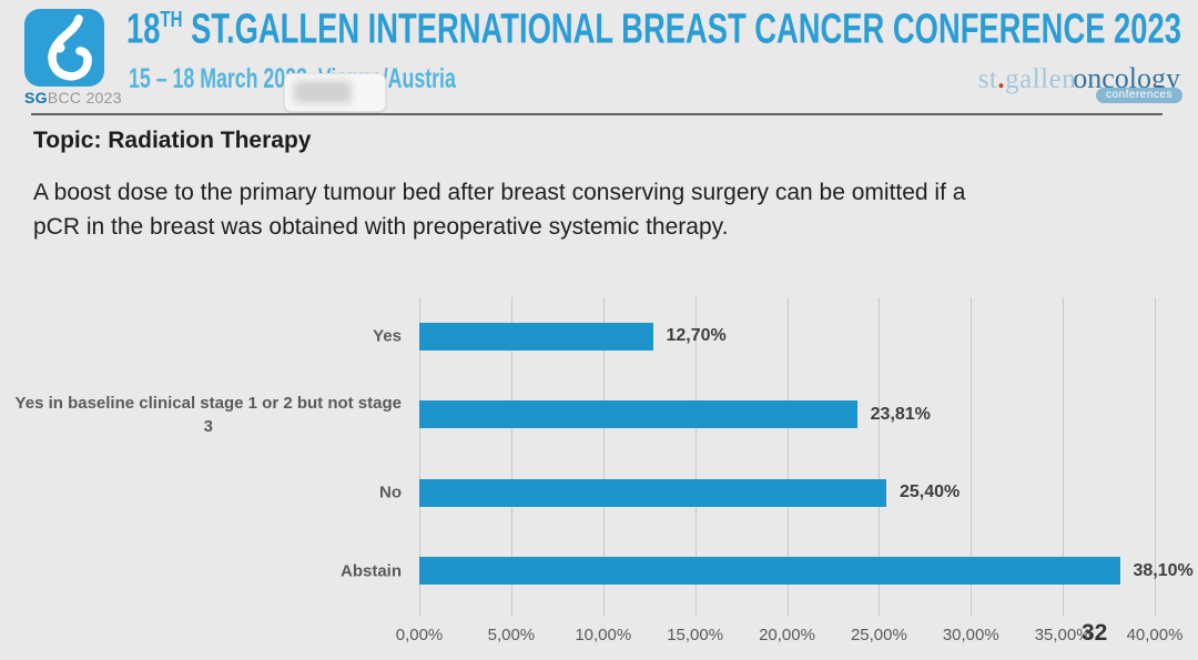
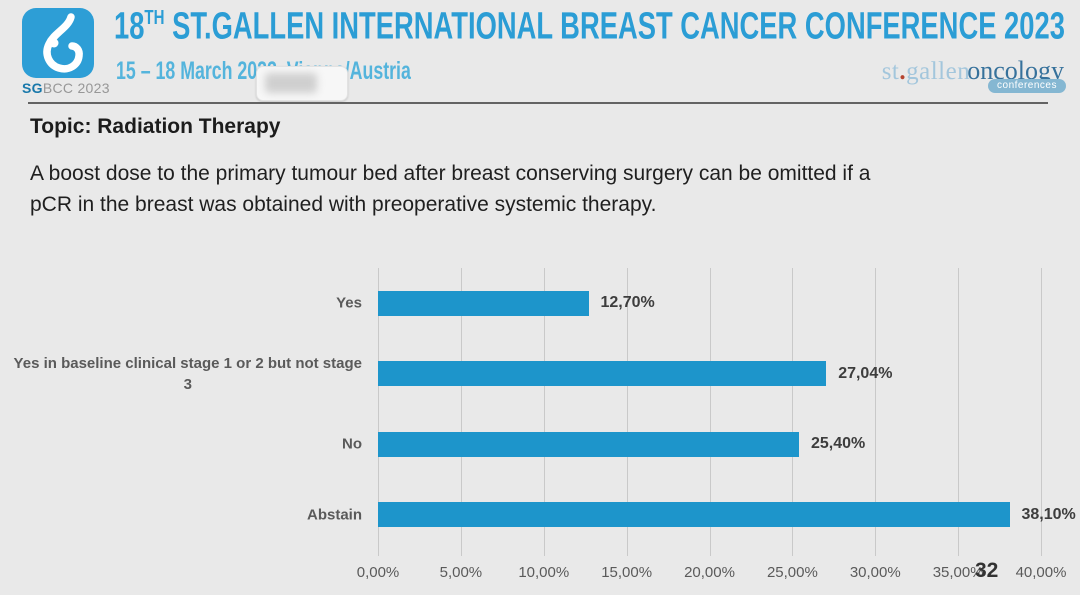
Yes in baseline clinical stage 1 or 2 but not stage 3: 23,81% -> 27,04%
